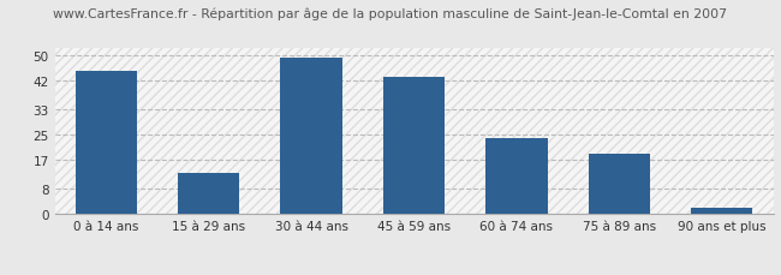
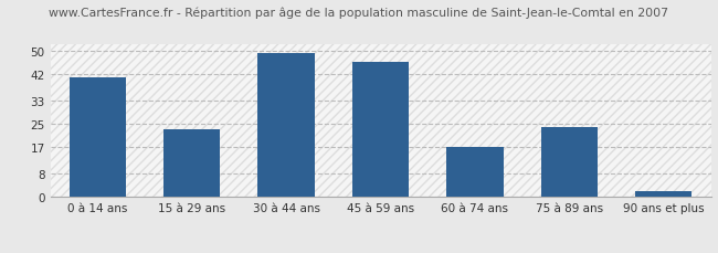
0 à 14 ans: 45 -> 41
15 à 29 ans: 13 -> 23
45 à 59 ans: 43 -> 46
60 à 74 ans: 24 -> 17
75 à 89 ans: 19 -> 24
